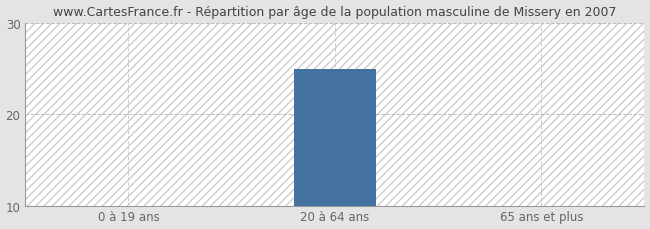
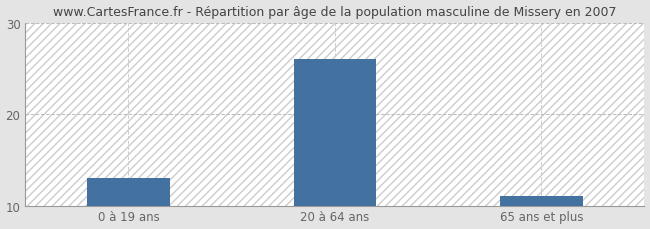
0 à 19 ans: 10 -> 13
20 à 64 ans: 25 -> 26
65 ans et plus: 10 -> 11
